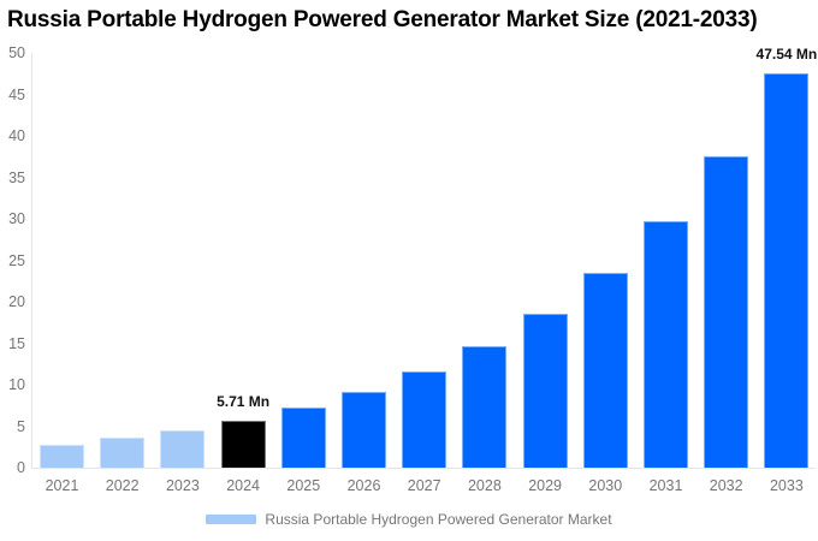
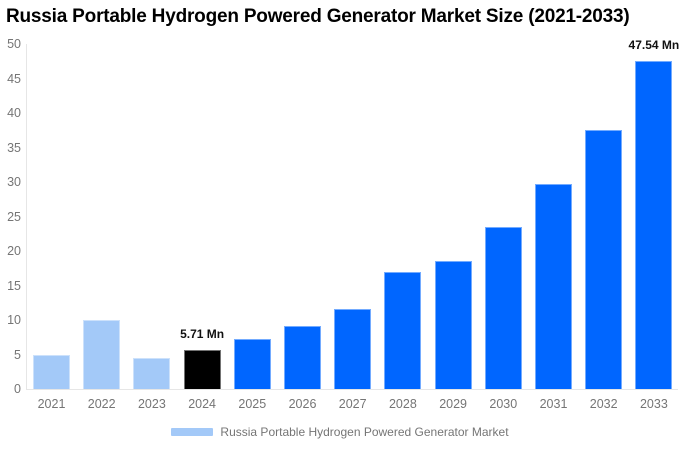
2021: 3 -> 5
2022: 4 -> 10
2028: 15 -> 17
